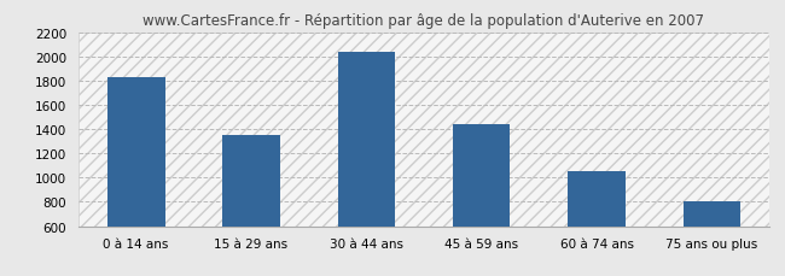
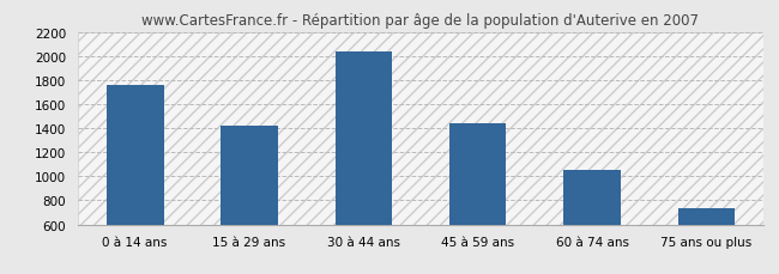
0 à 14 ans: 1830 -> 1760
15 à 29 ans: 1350 -> 1420
75 ans ou plus: 800 -> 740
